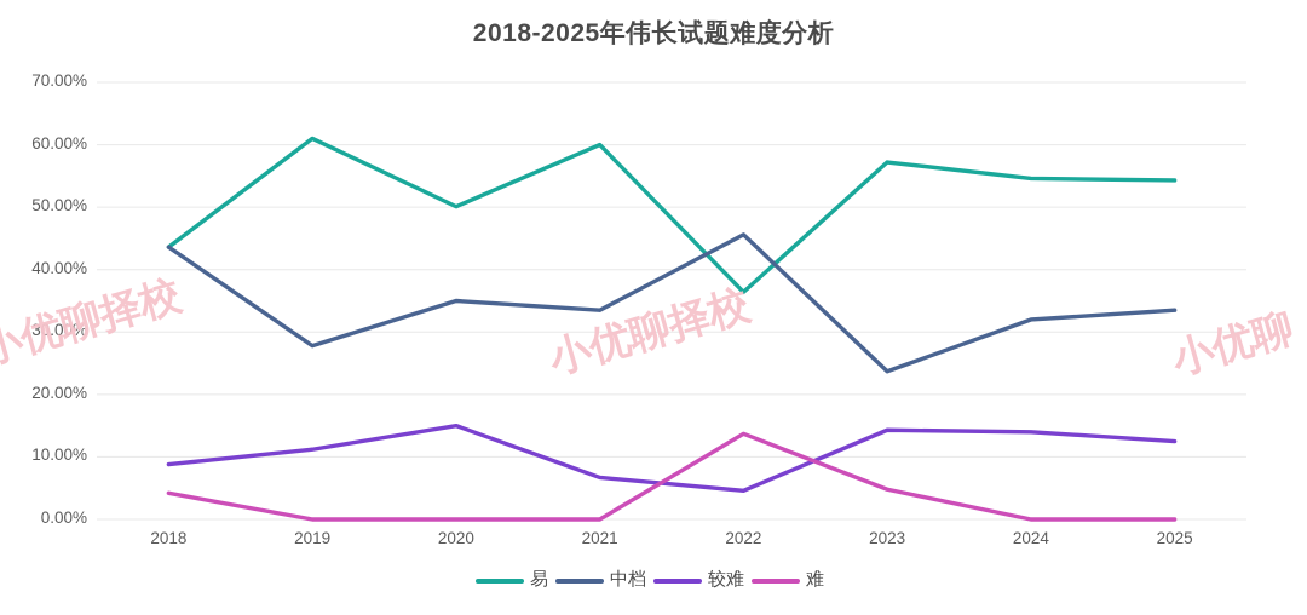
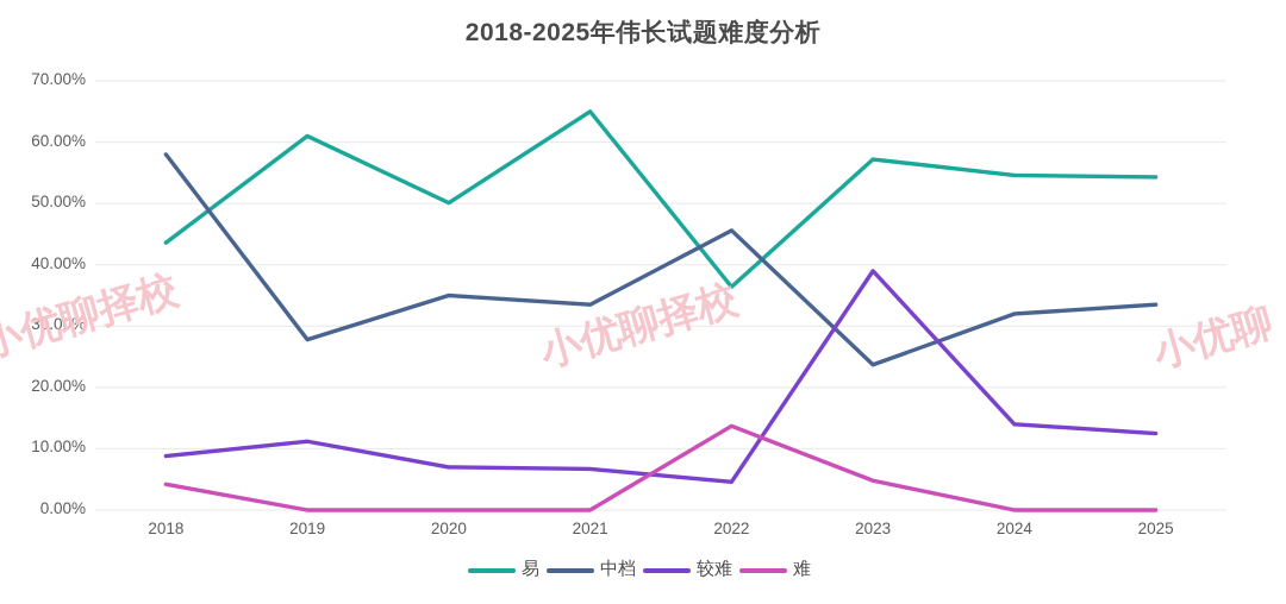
中档/2018: 44% -> 58%
较难/2020: 15% -> 7%
易/2021: 60% -> 65%
较难/2023: 14% -> 39%
